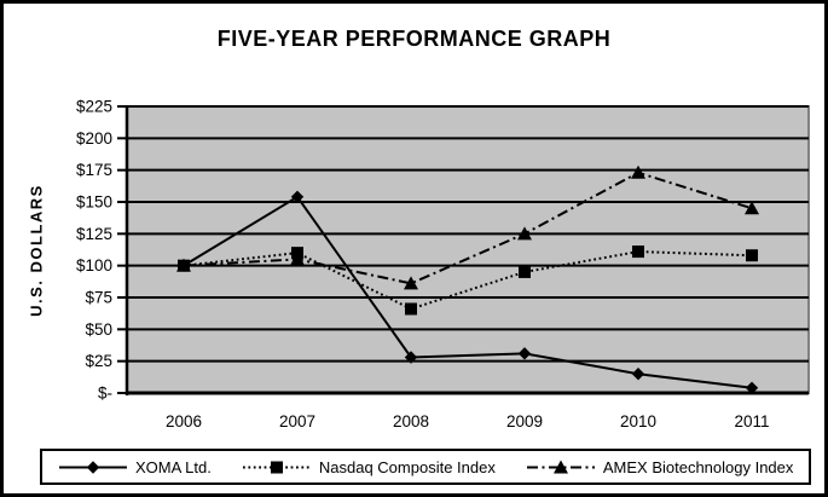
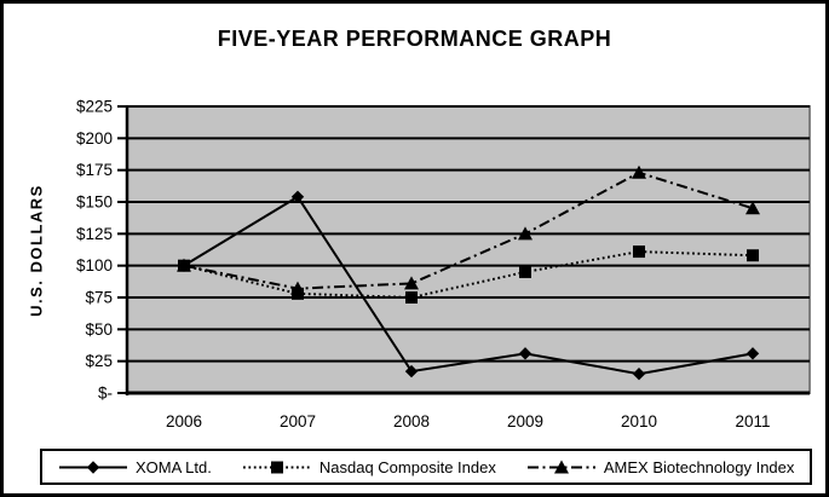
Nasdaq Composite Index/2007: $110 -> $78
AMEX Biotechnology Index/2007: $105 -> $82
XOMA Ltd./2008: $28 -> $17
Nasdaq Composite Index/2008: $66 -> $75
XOMA Ltd./2011: $4 -> $31
